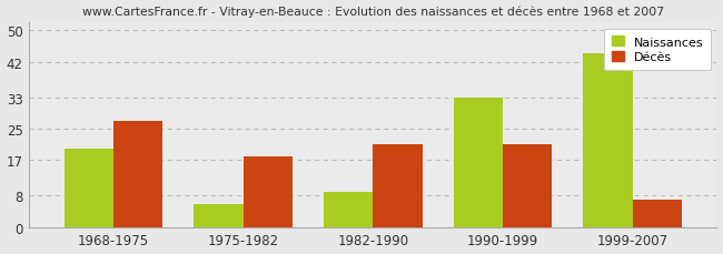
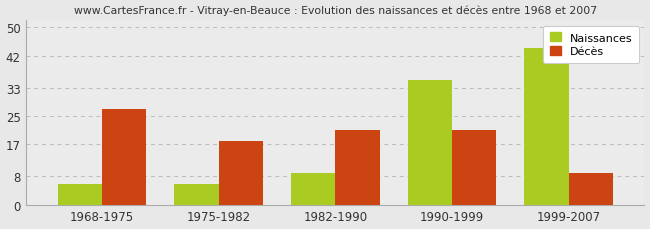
Naissances/1968-1975: 20 -> 6
Naissances/1990-1999: 33 -> 35
Décès/1999-2007: 7 -> 9
